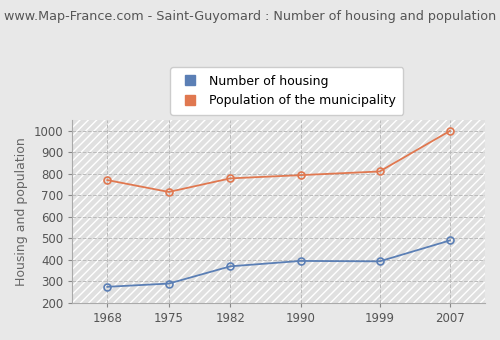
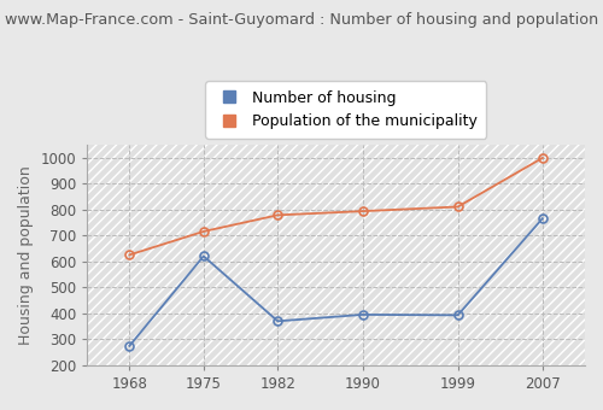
Population of the municipality/1968: 770 -> 625
Number of housing/1975: 290 -> 620
Number of housing/2007: 490 -> 765
